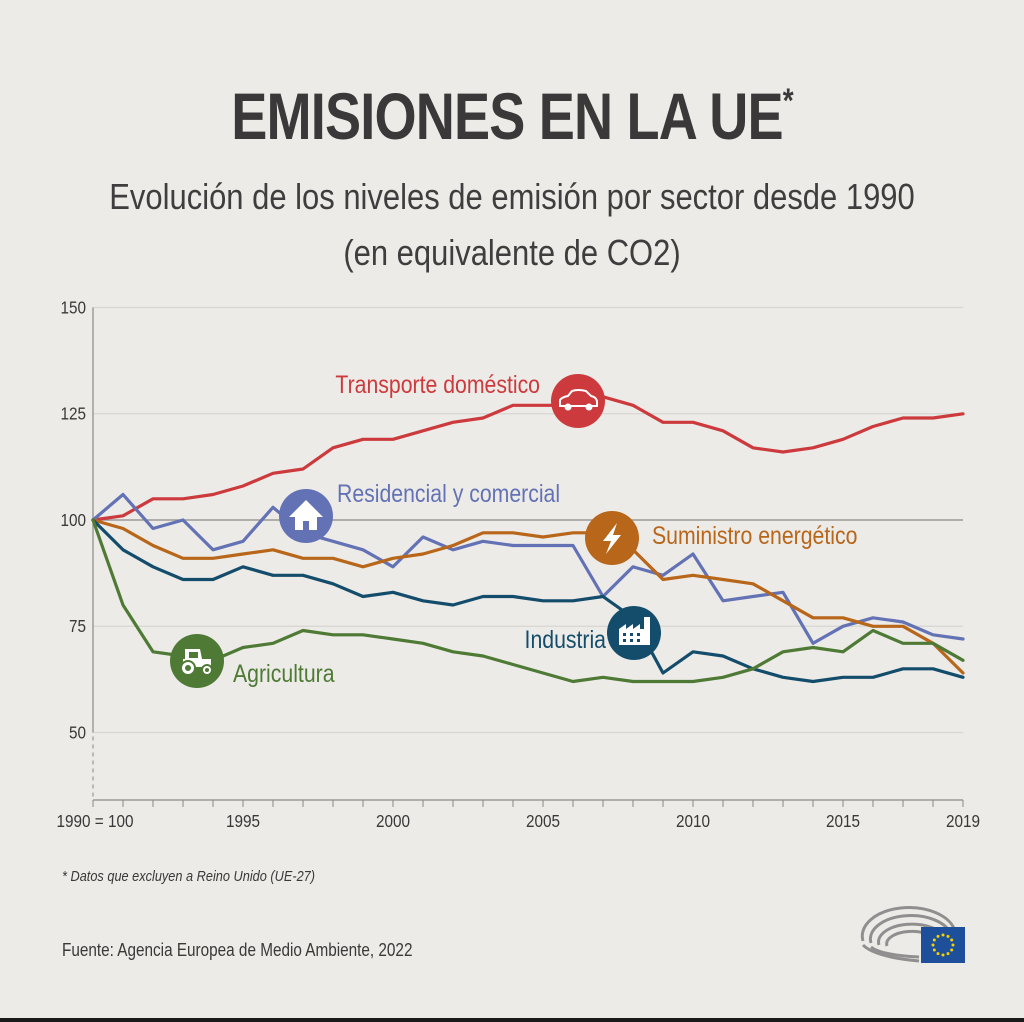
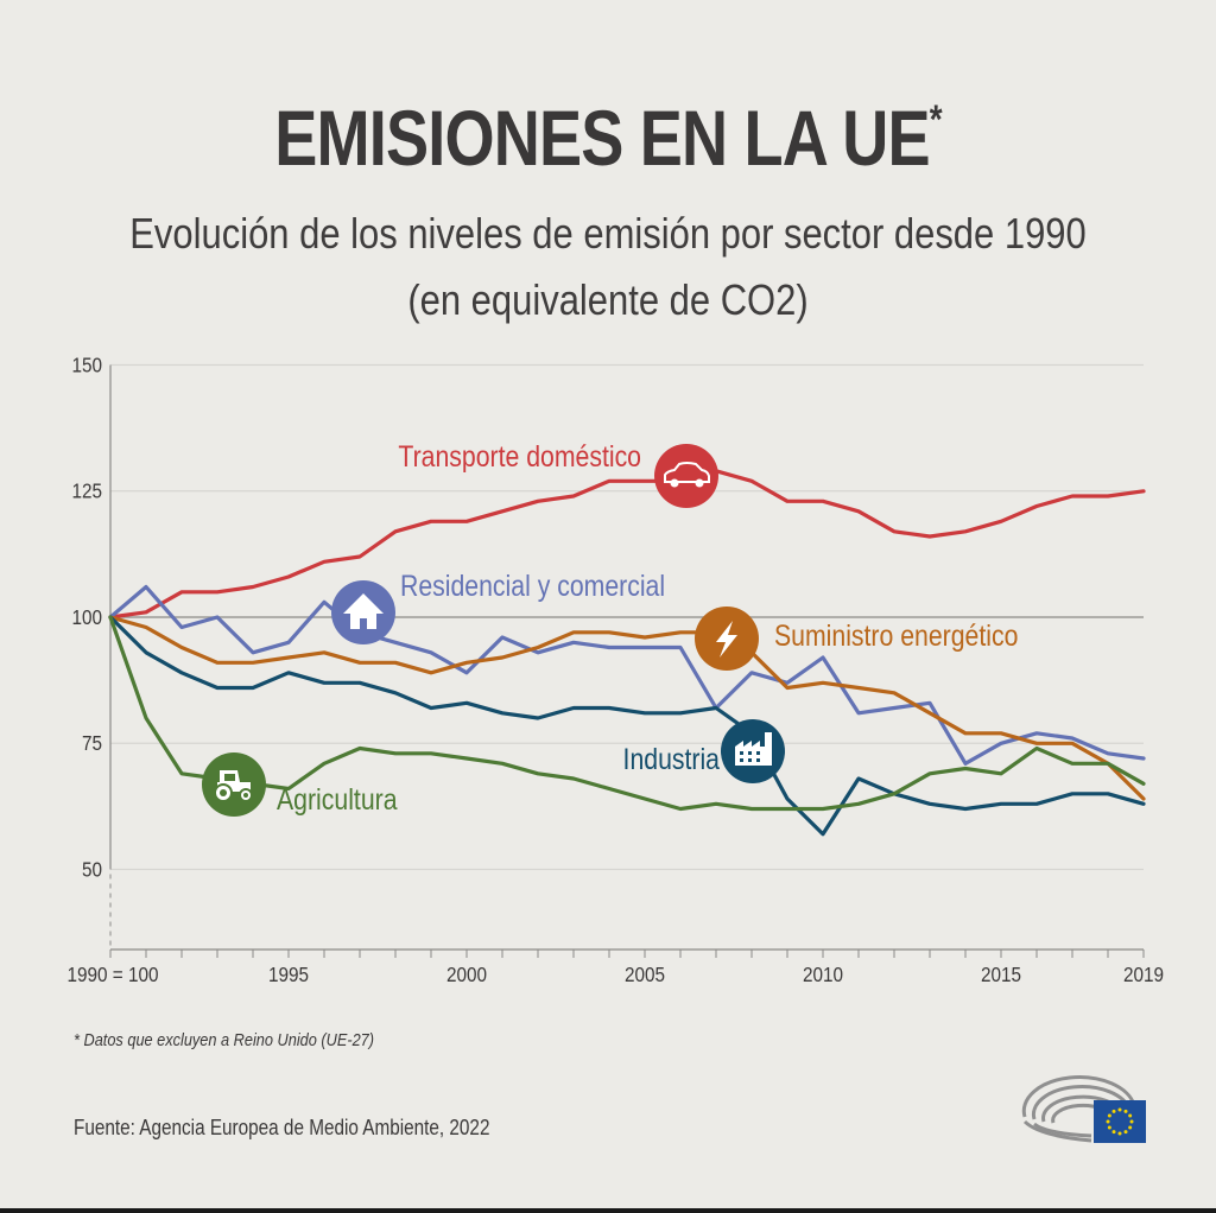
Agricultura/1995: 70 -> 66
Industria/2010: 69 -> 57
